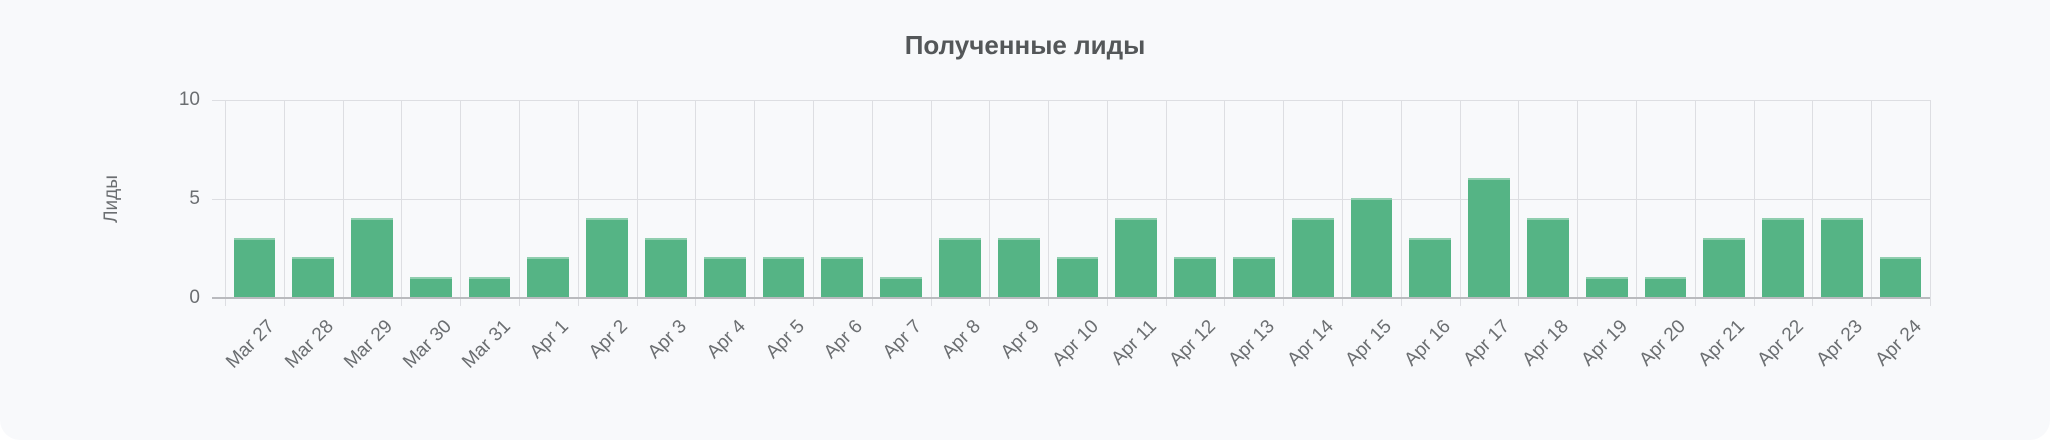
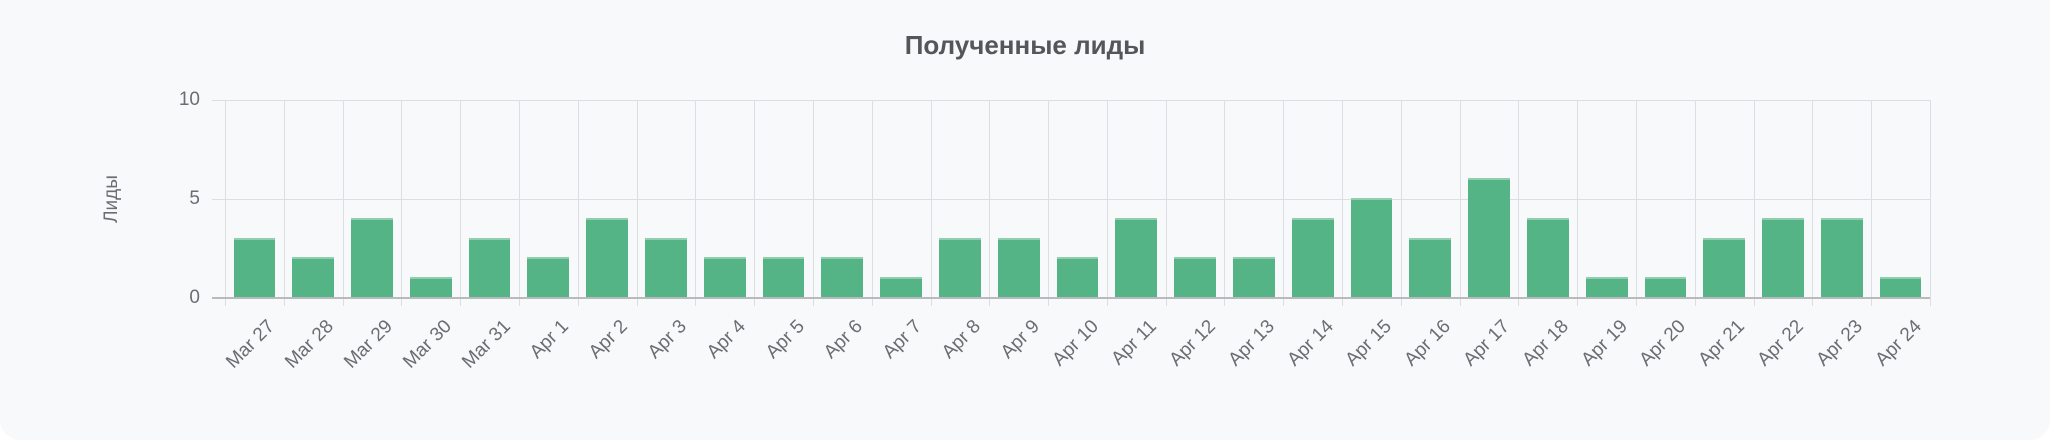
Mar 31: 1 -> 3
Apr 24: 2 -> 1
